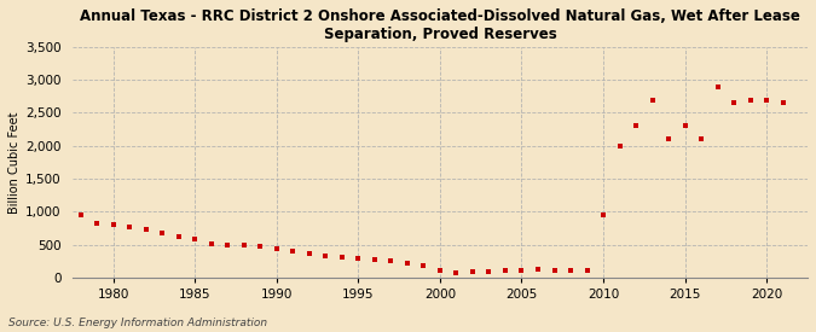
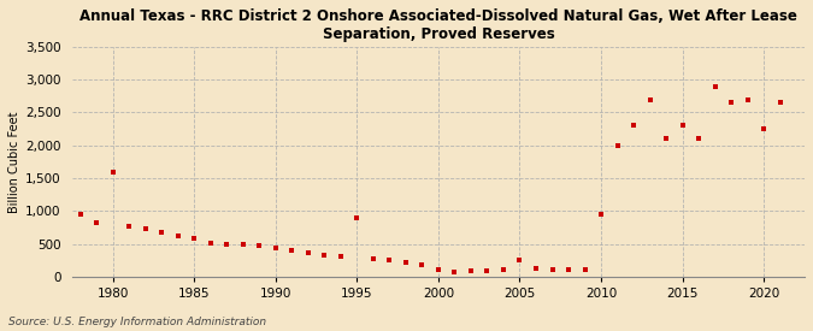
1980: 810 -> 1,600
1995: 290 -> 900
2005: 110 -> 260
2020: 2,700 -> 2,260
